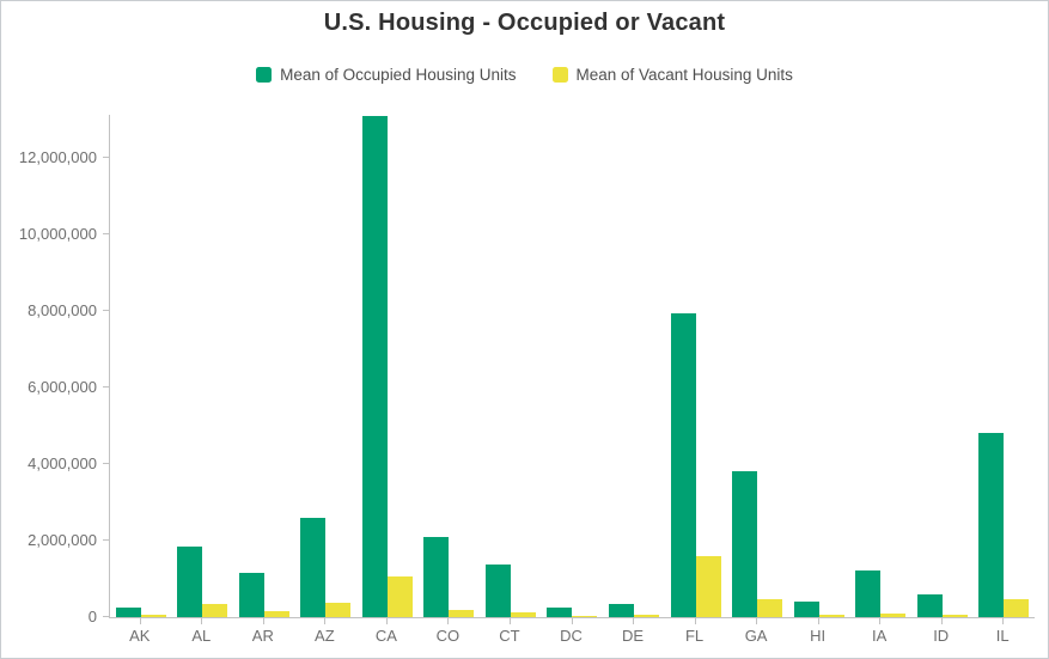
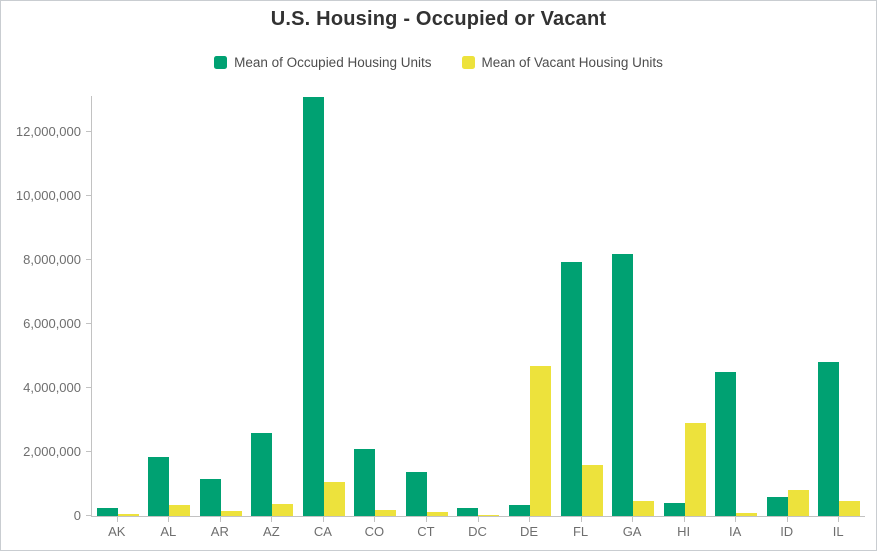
Mean of Vacant Housing Units/DE: 100000 -> 4700000
Mean of Occupied Housing Units/GA: 3800000 -> 8200000
Mean of Vacant Housing Units/HI: 100000 -> 2900000
Mean of Occupied Housing Units/IA: 1200000 -> 4500000
Mean of Vacant Housing Units/ID: 100000 -> 800000
